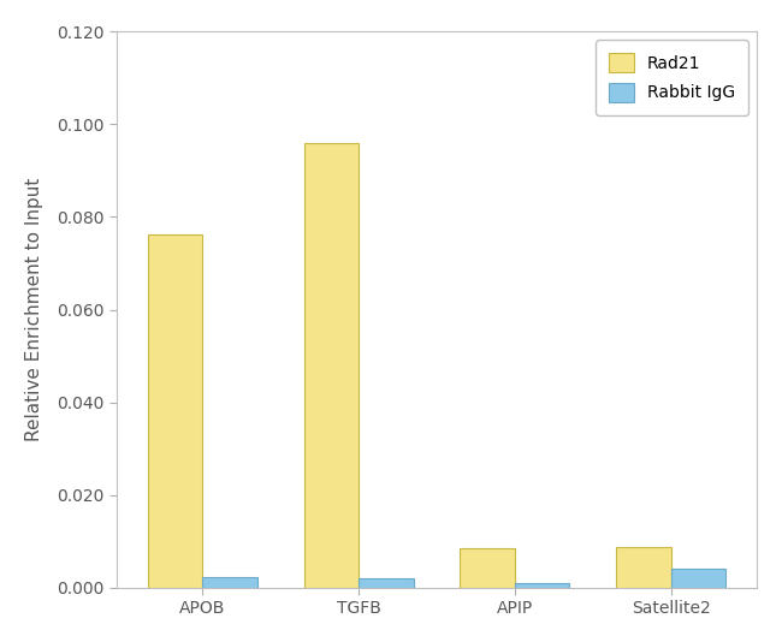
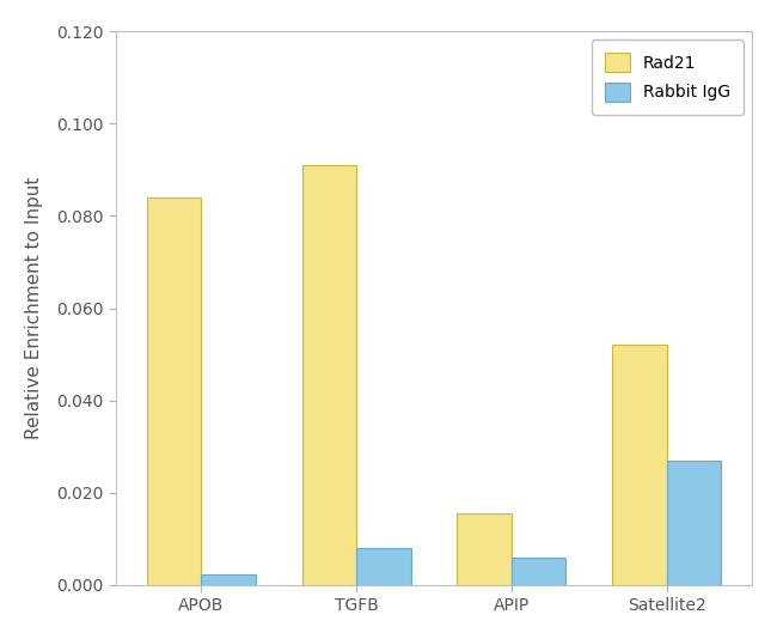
Rad21/APOB: 0.0762 -> 0.0840
Rad21/TGFB: 0.0960 -> 0.0910
Rabbit IgG/TGFB: 0.0020 -> 0.0080
Rad21/APIP: 0.0085 -> 0.0155
Rabbit IgG/APIP: 0.0010 -> 0.0060
Rad21/Satellite2: 0.0087 -> 0.0520
Rabbit IgG/Satellite2: 0.0042 -> 0.0270
